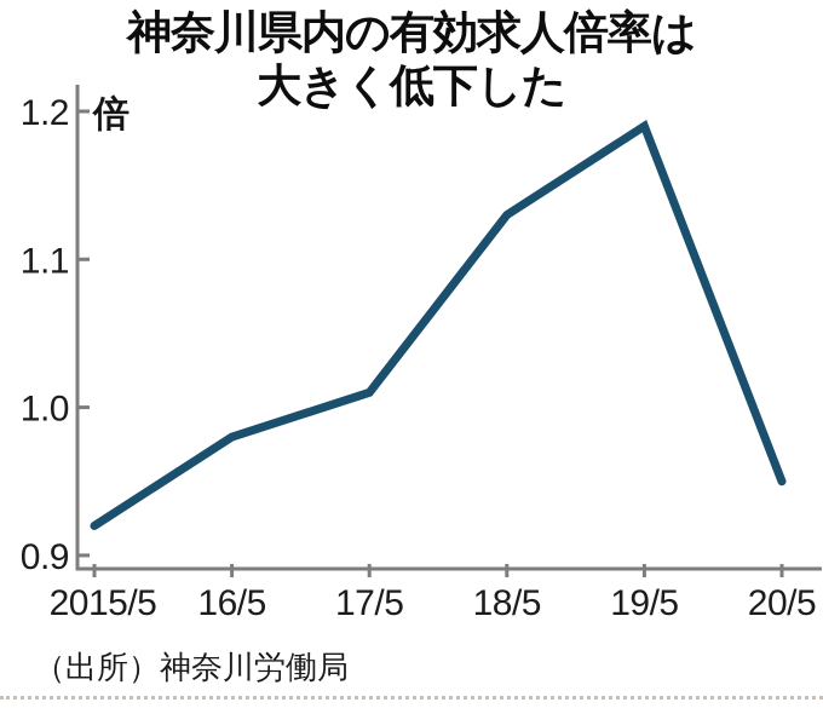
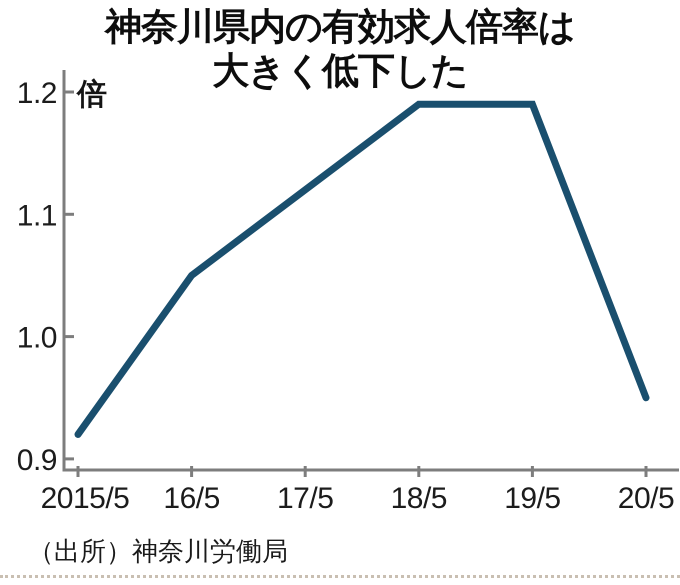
16/5: 0.98 -> 1.05
17/5: 1.01 -> 1.12
18/5: 1.13 -> 1.19
